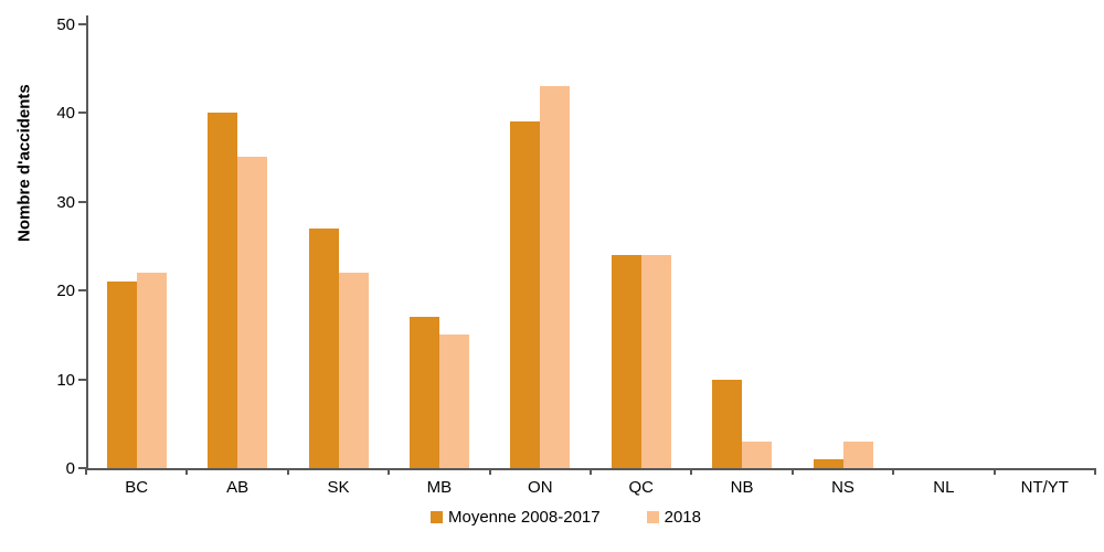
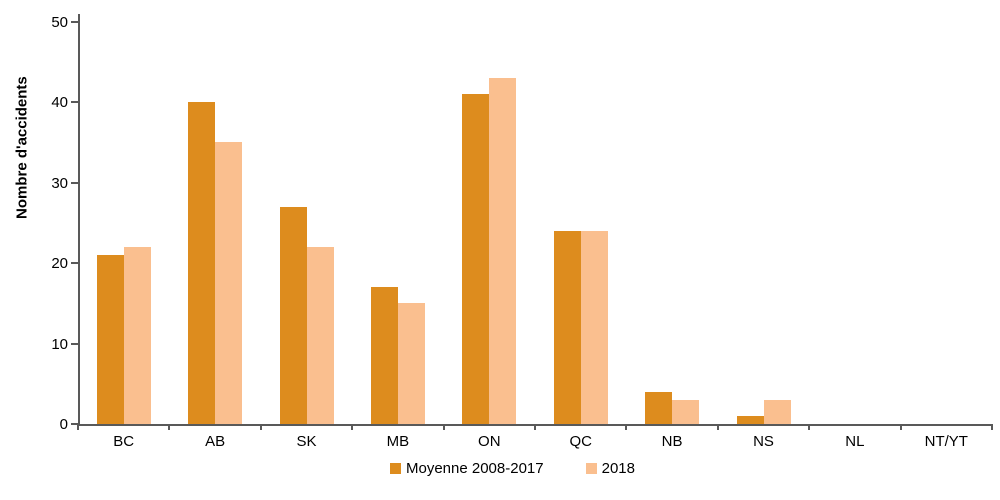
Moyenne 2008-2017/ON: 39 -> 41
Moyenne 2008-2017/NB: 10 -> 4
